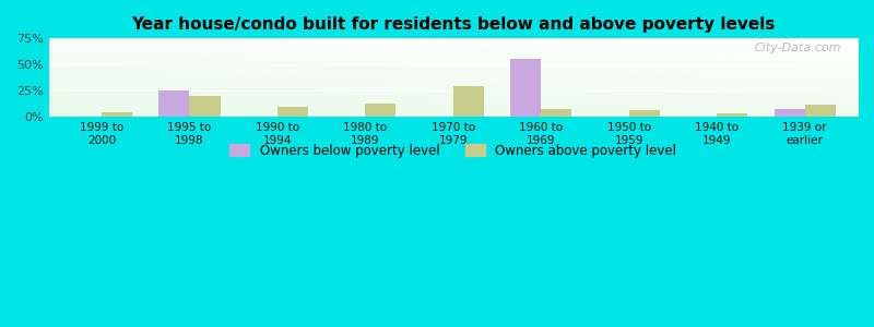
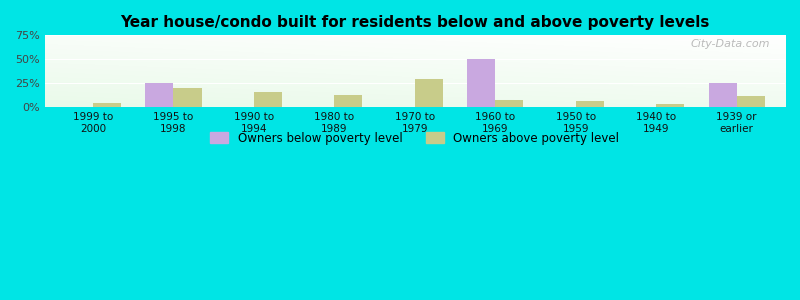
Owners above poverty level/1990 to 1994: 10% -> 16%
Owners below poverty level/1960 to 1969: 56% -> 50%
Owners below poverty level/1939 or earlier: 8% -> 25%
